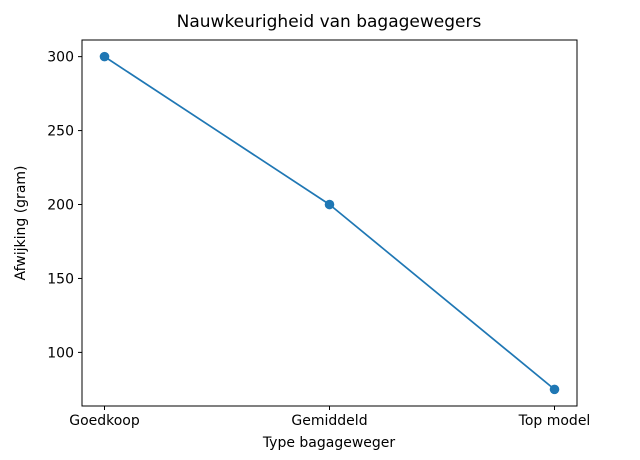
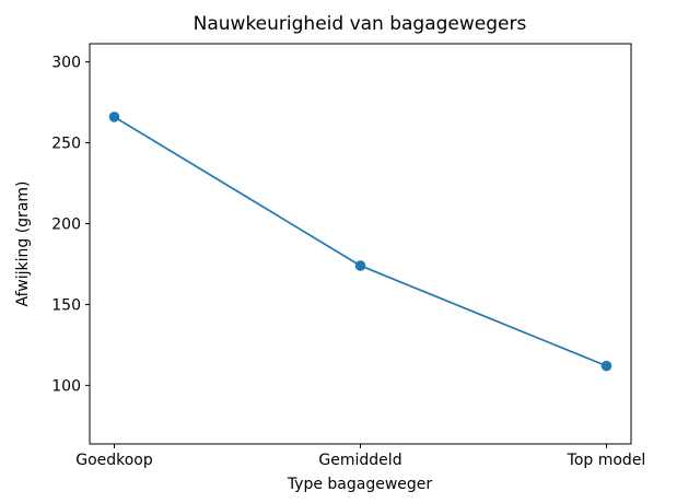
Goedkoop: 300 -> 266
Gemiddeld: 200 -> 174
Top model: 75 -> 112
